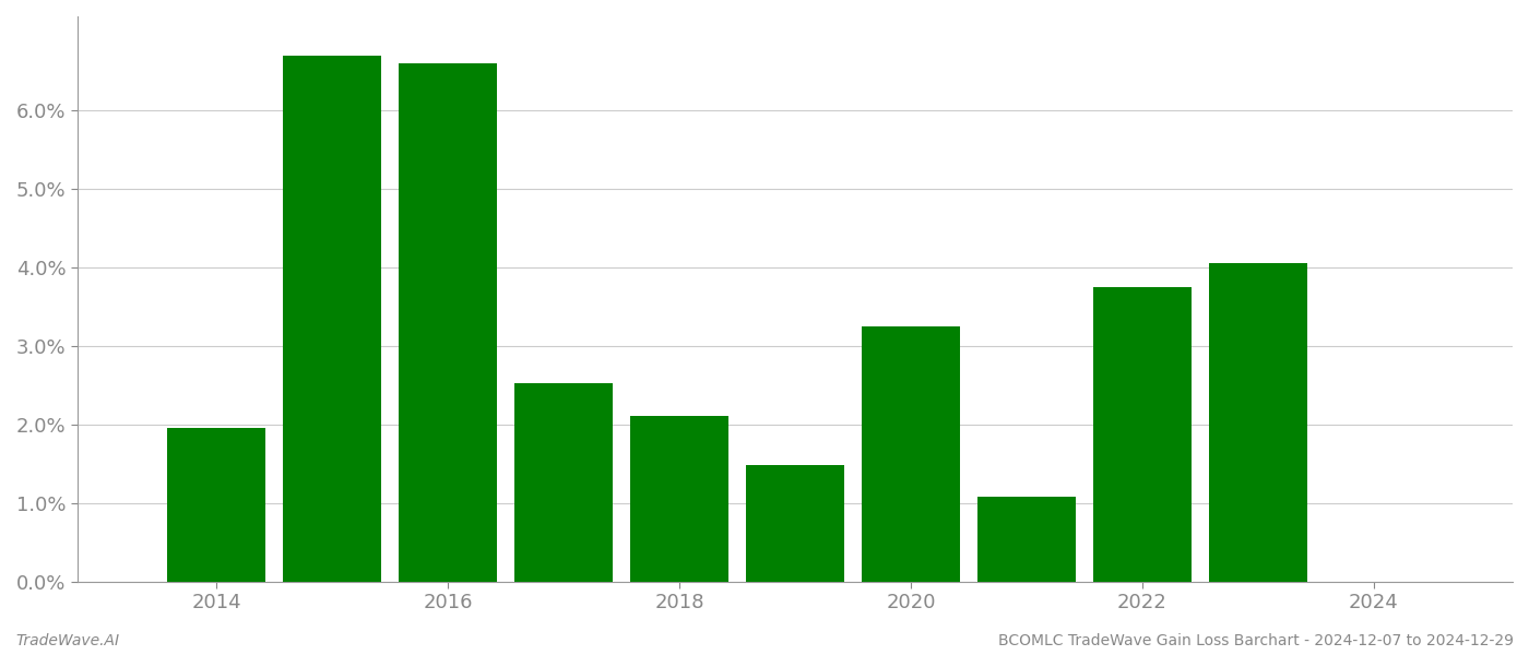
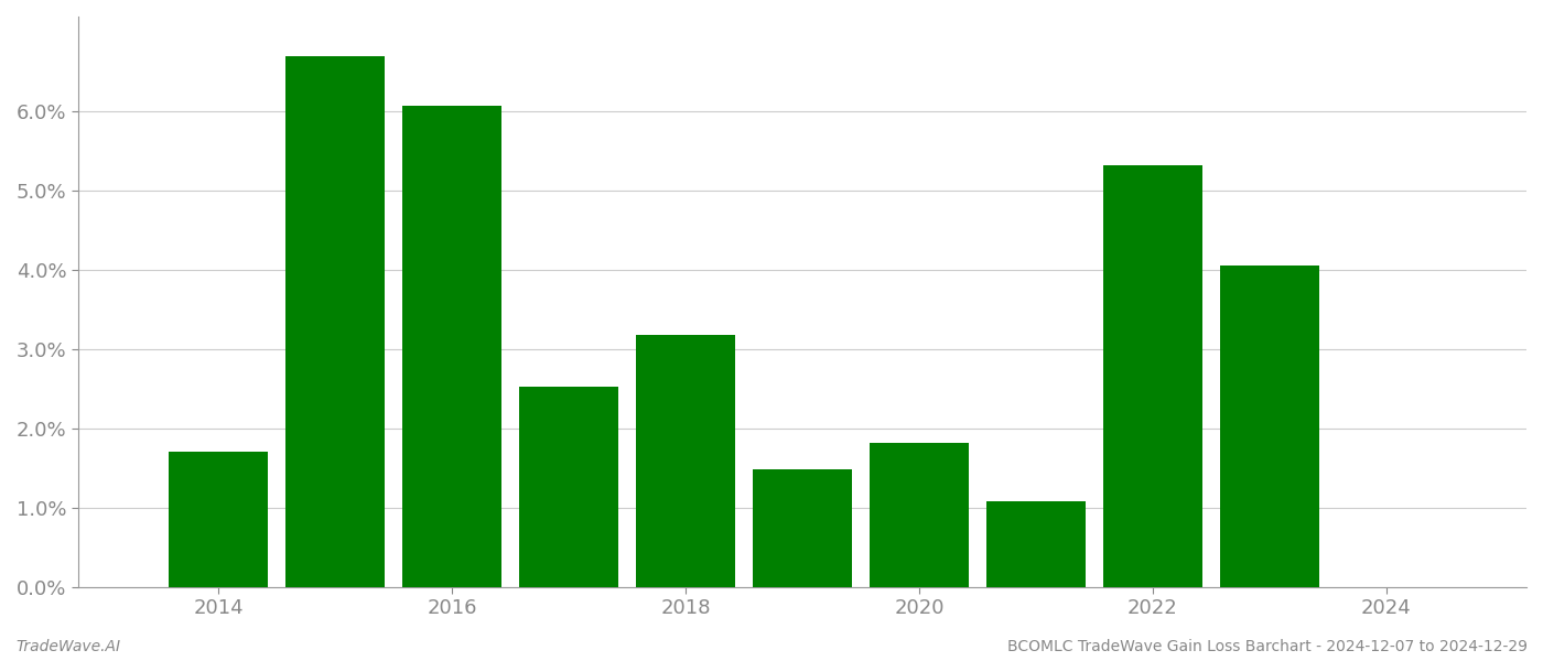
2014: 1.96% -> 1.70%
2016: 6.60% -> 6.08%
2018: 2.11% -> 3.18%
2020: 3.25% -> 1.82%
2022: 3.75% -> 5.32%
